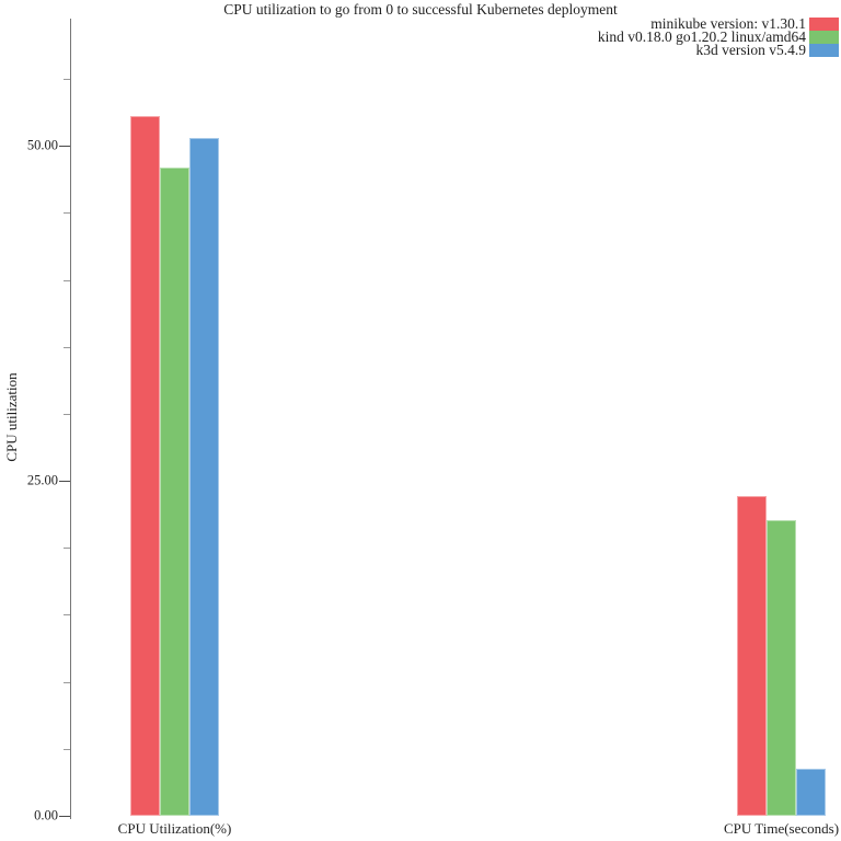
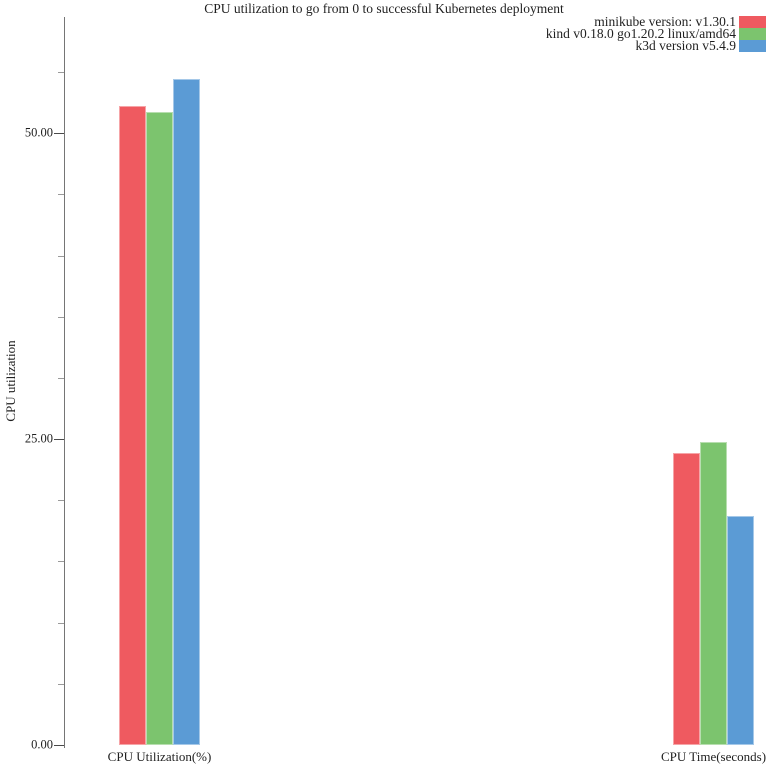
kind v0.18.0 go1.20.2 linux/amd64/CPU Utilization(%): 48.4 -> 51.7
k3d version v5.4.9/CPU Utilization(%): 50.6 -> 54.4
kind v0.18.0 go1.20.2 linux/amd64/CPU Time(seconds): 22.1 -> 24.8
k3d version v5.4.9/CPU Time(seconds): 3.5 -> 18.7
